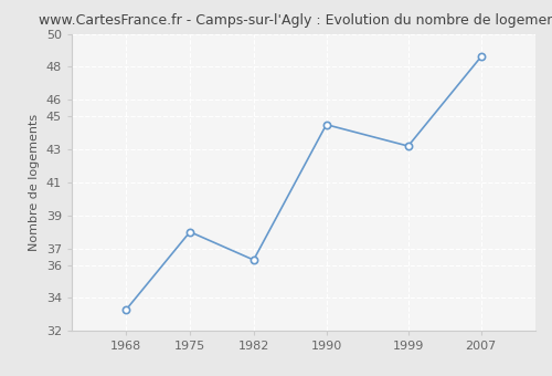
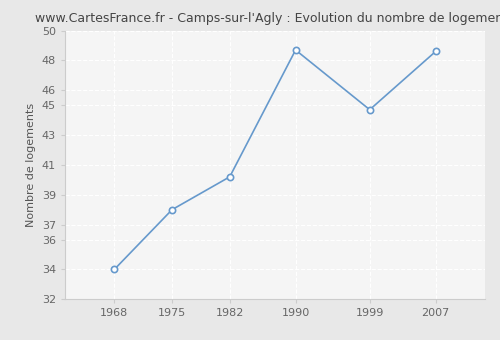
1968: 33.3 -> 34.0
1982: 36.3 -> 40.2
1990: 44.5 -> 48.7
1999: 43.2 -> 44.7
